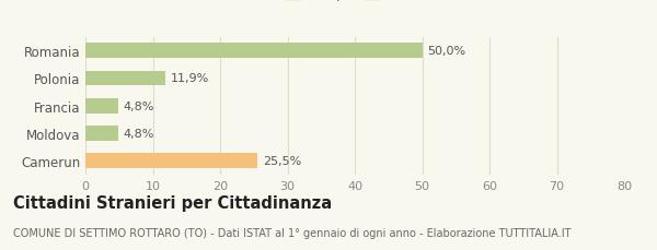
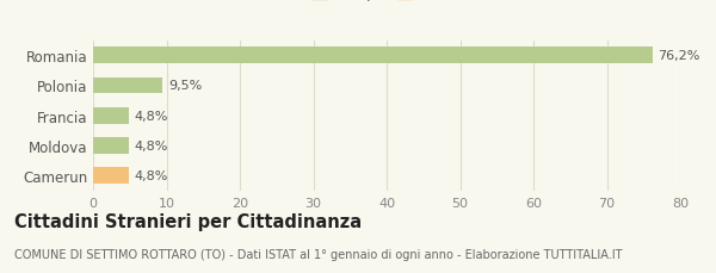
Romania: 50,0% -> 76,2%
Polonia: 11,9% -> 9,5%
Camerun: 25,5% -> 4,8%
